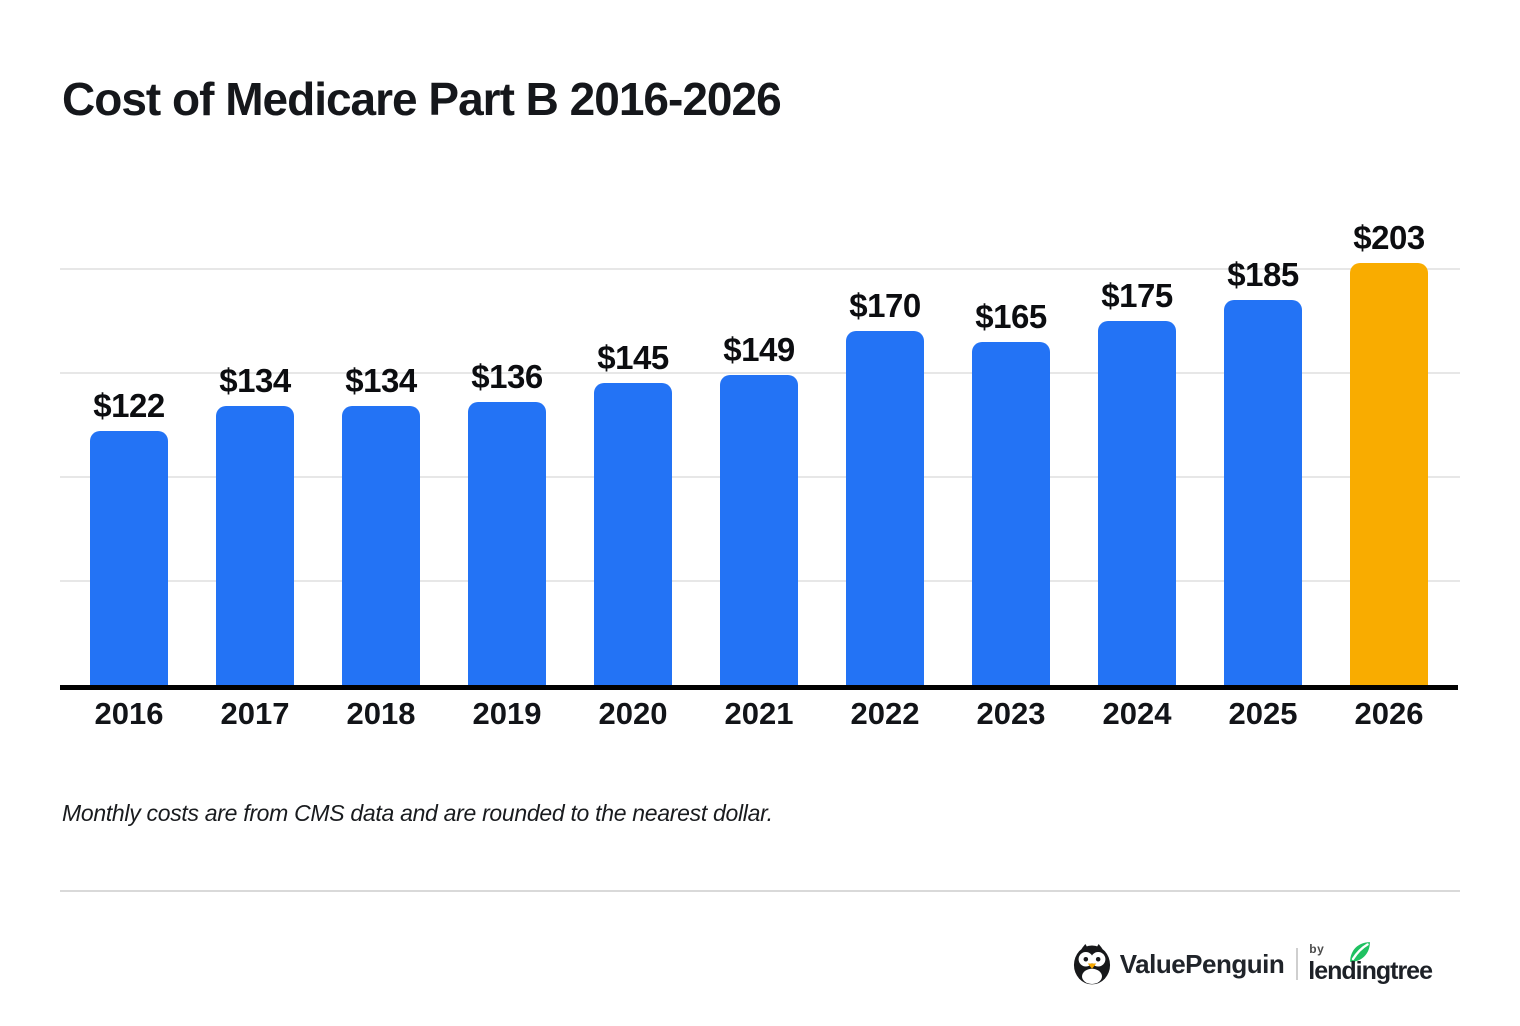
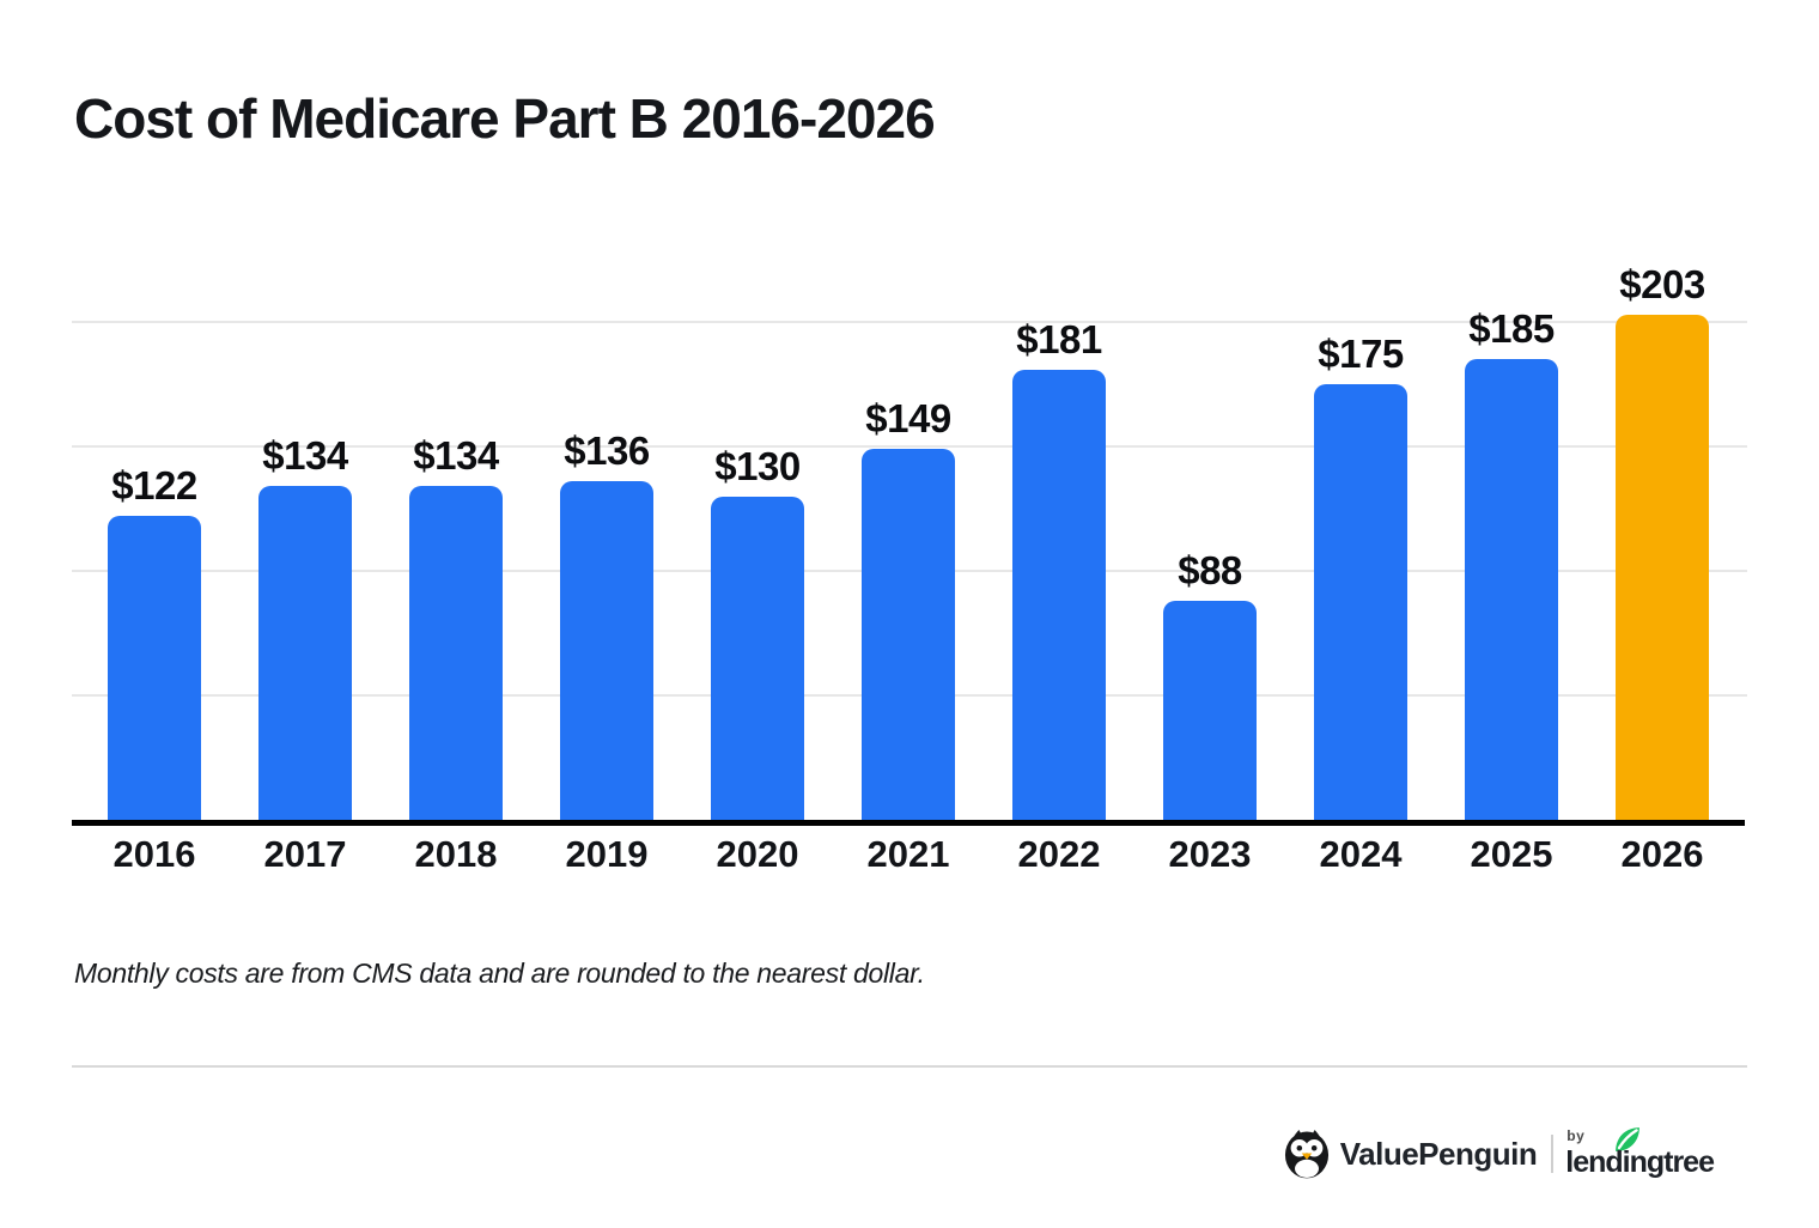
2020: $145 -> $130
2022: $170 -> $181
2023: $165 -> $88
